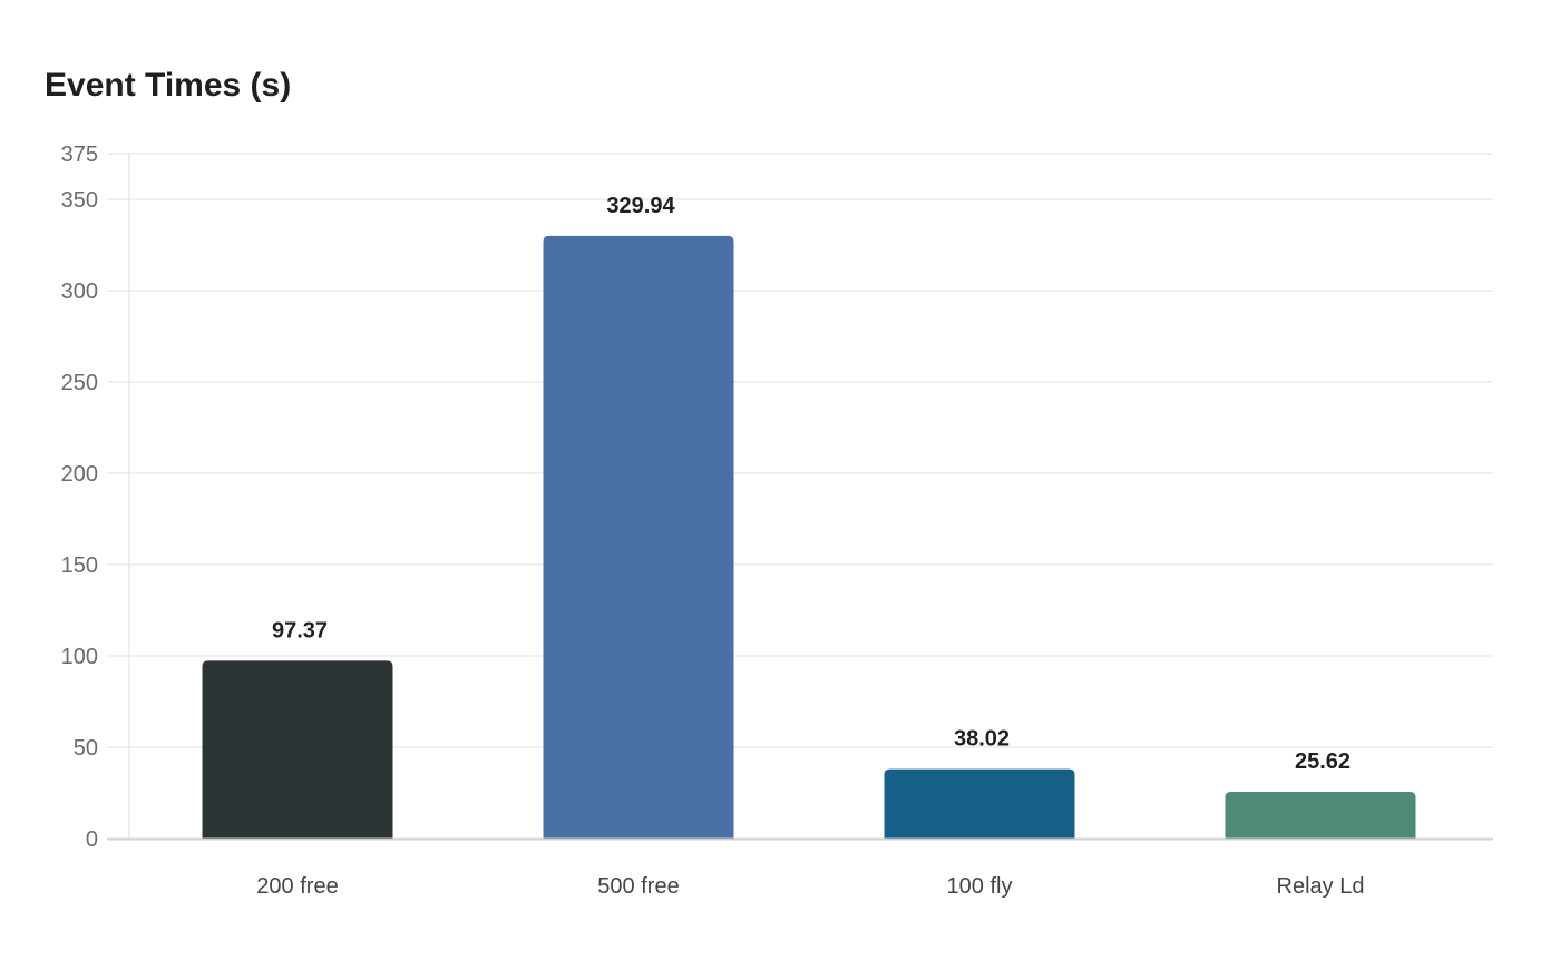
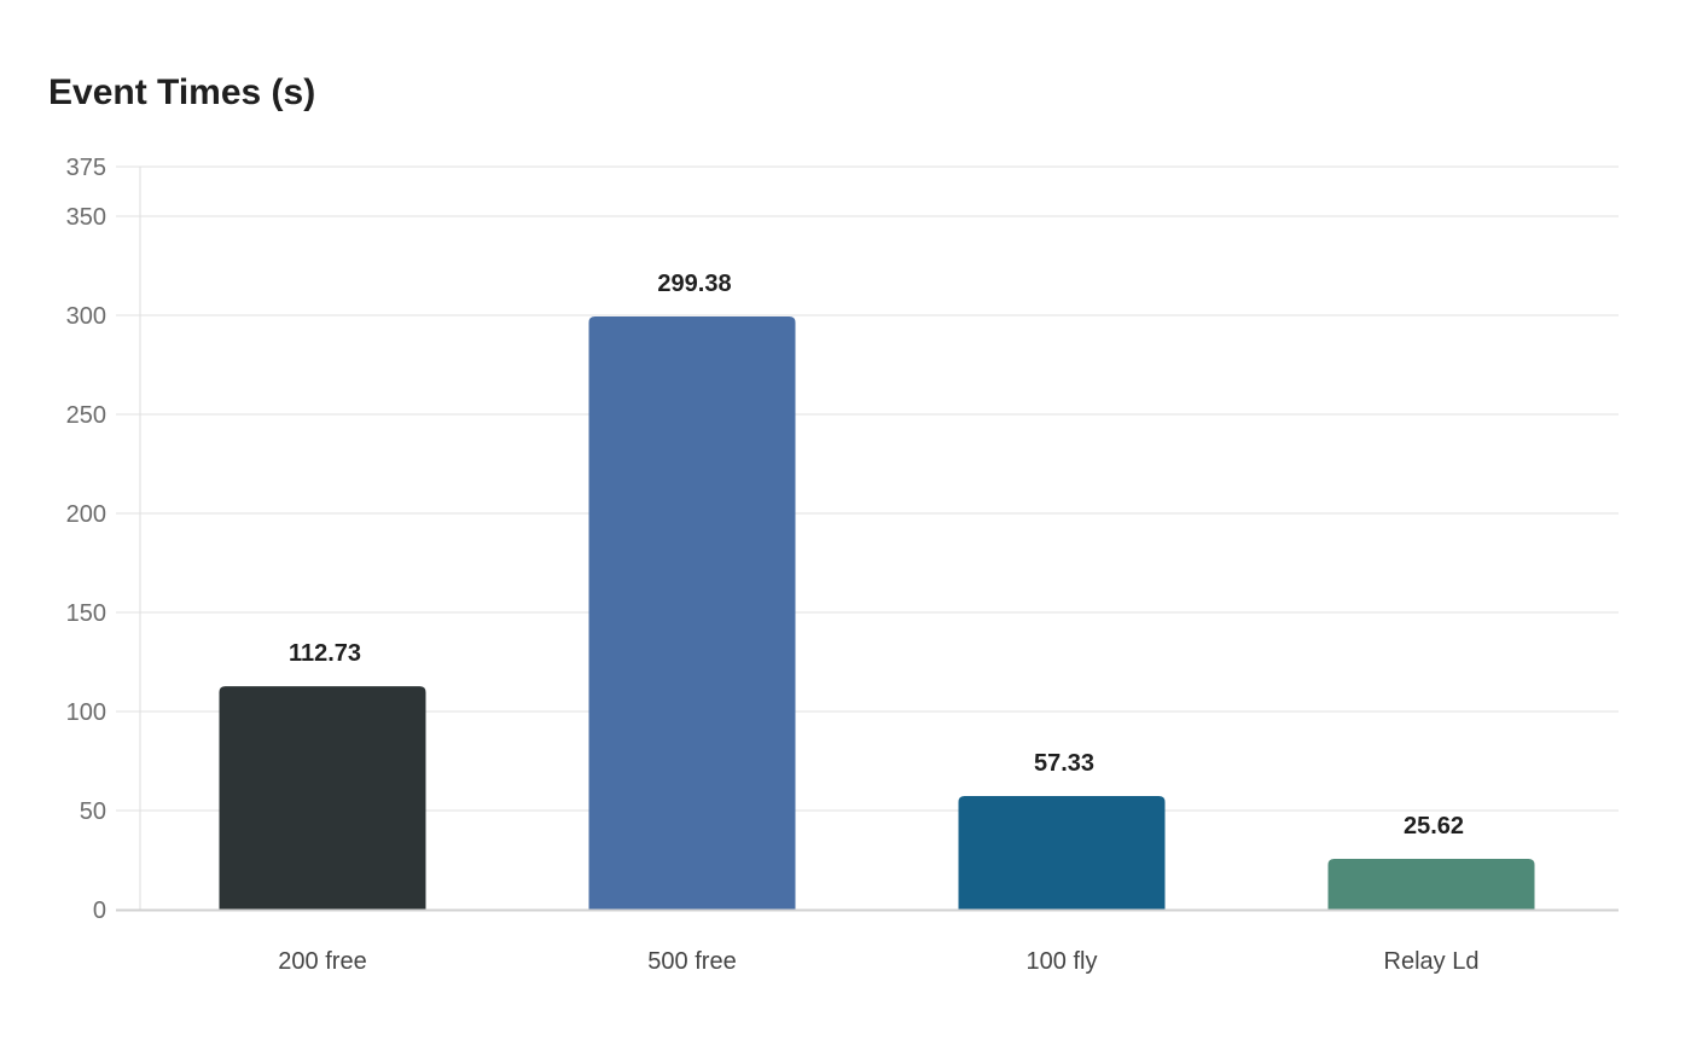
200 free: 97.37 -> 112.73
500 free: 329.94 -> 299.38
100 fly: 38.02 -> 57.33
